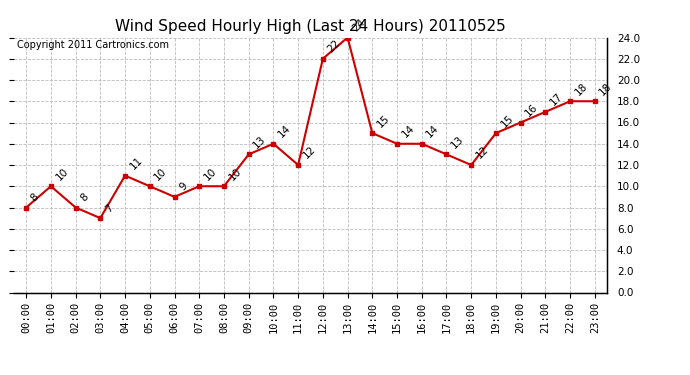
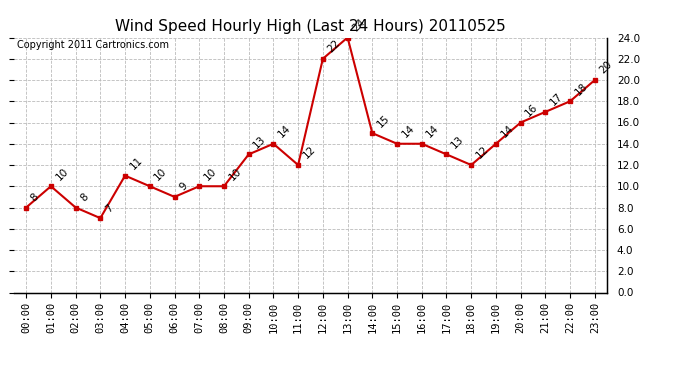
19:00: 15 -> 14
23:00: 18 -> 20
